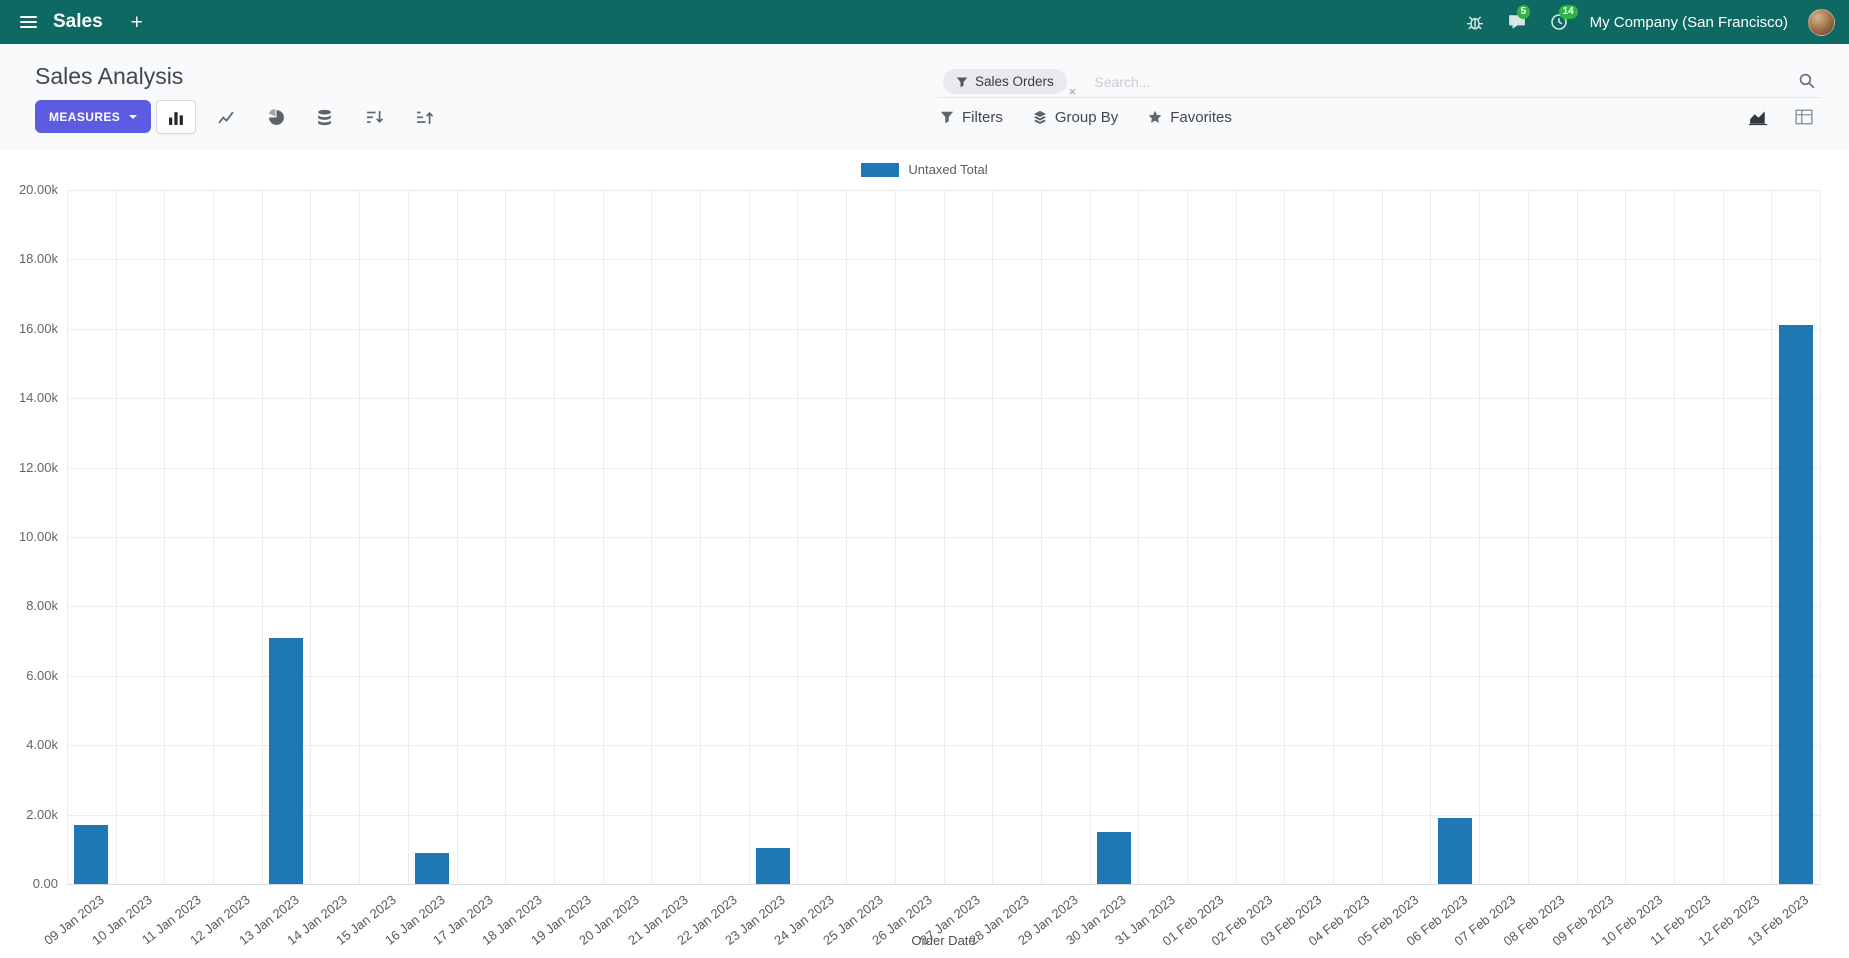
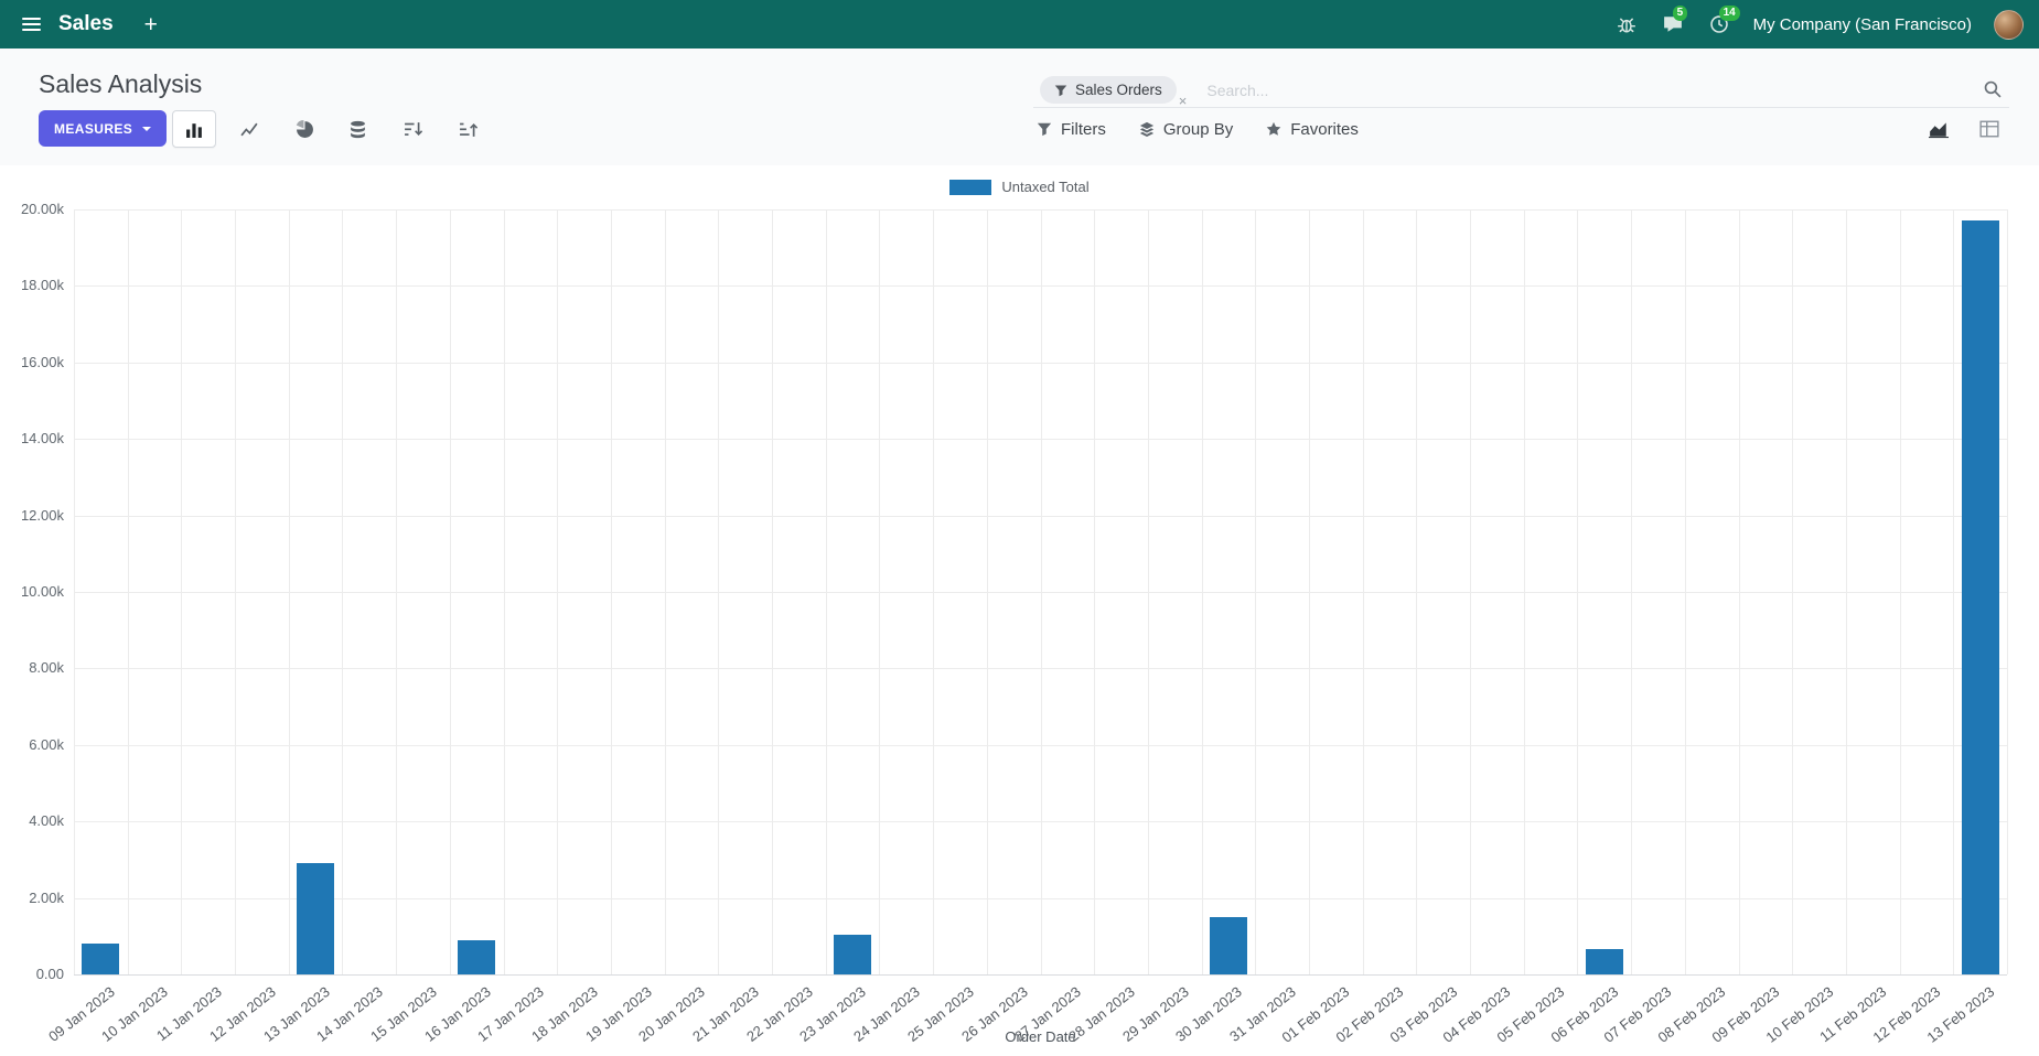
09 Jan 2023: 1.7k -> 0.8k
13 Jan 2023: 7.1k -> 2.9k
06 Feb 2023: 1.9k -> 0.6k
13 Feb 2023: 16.1k -> 19.7k
